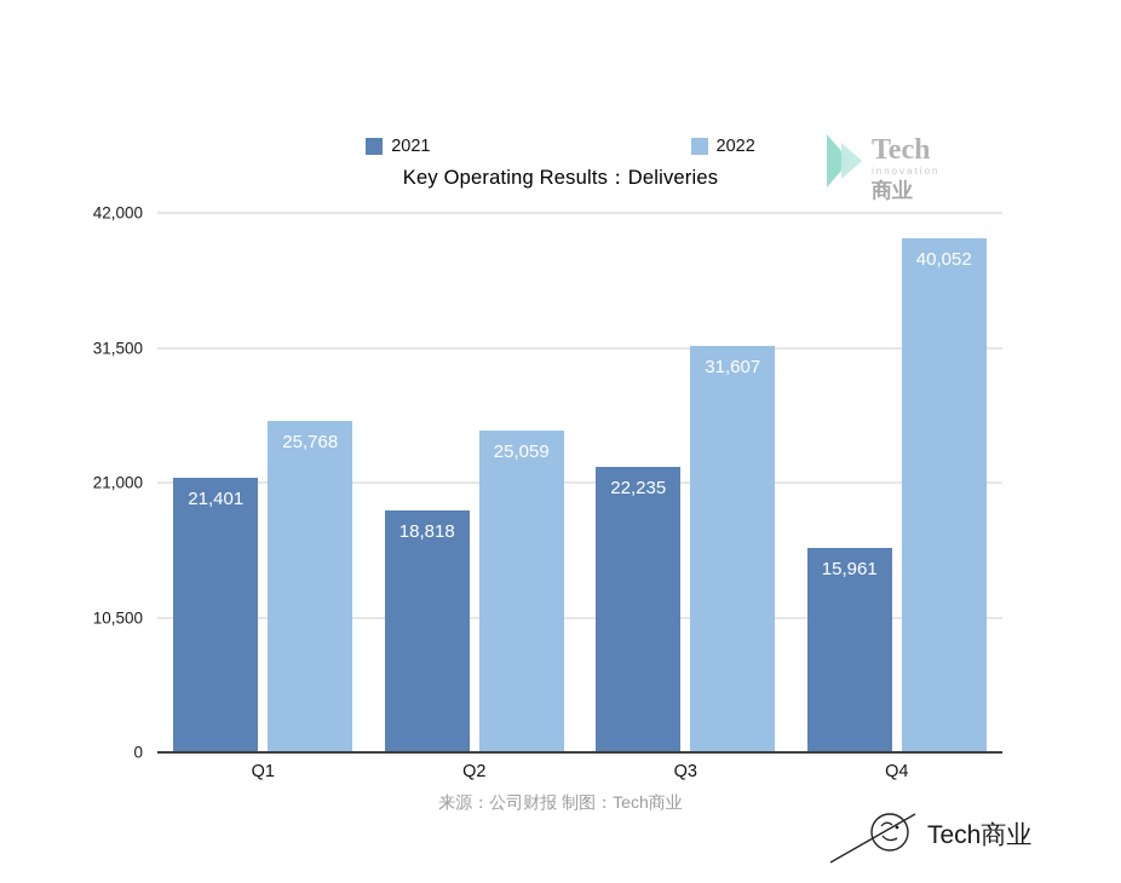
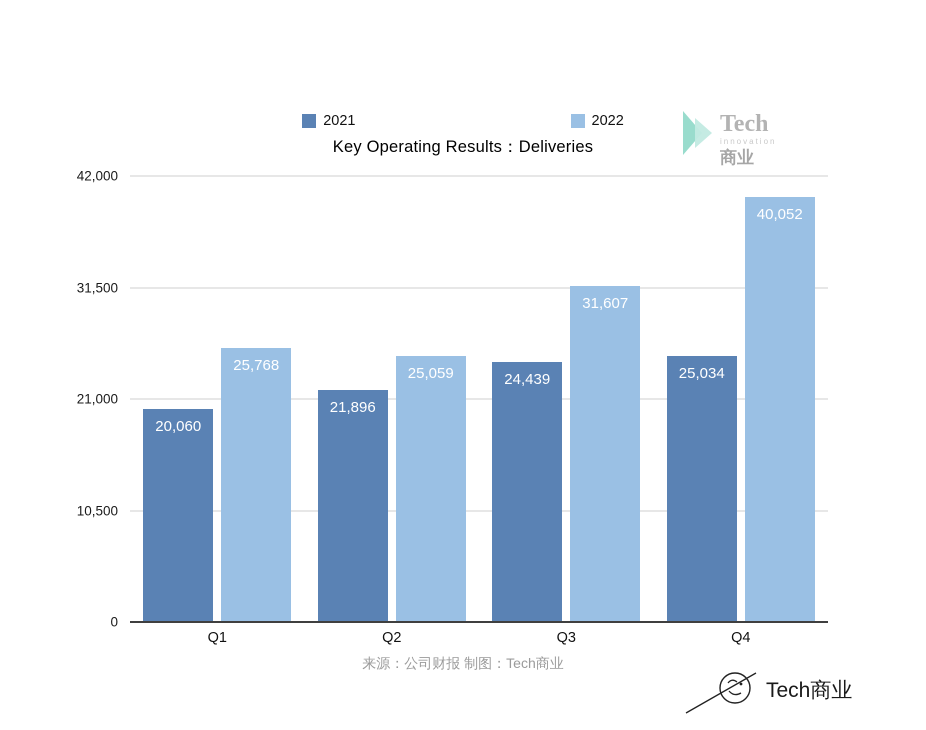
2021/Q1: 21,401 -> 20,060
2021/Q2: 18,818 -> 21,896
2021/Q3: 22,235 -> 24,439
2021/Q4: 15,961 -> 25,034
